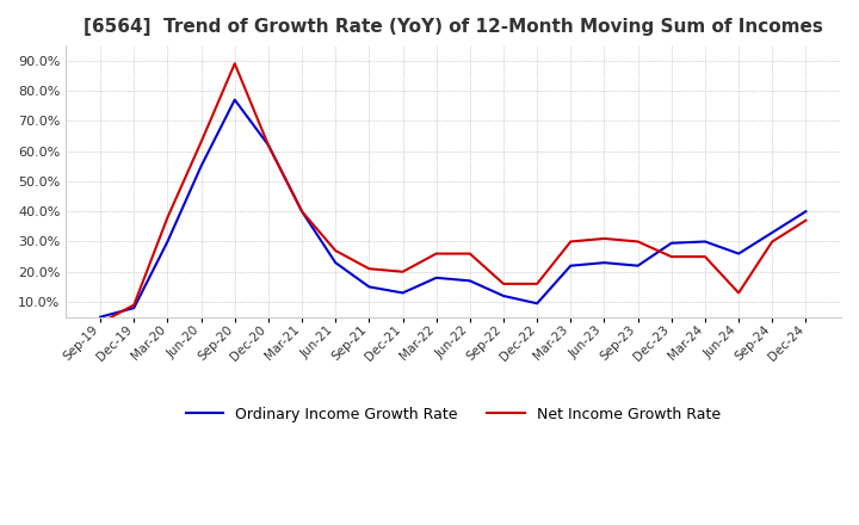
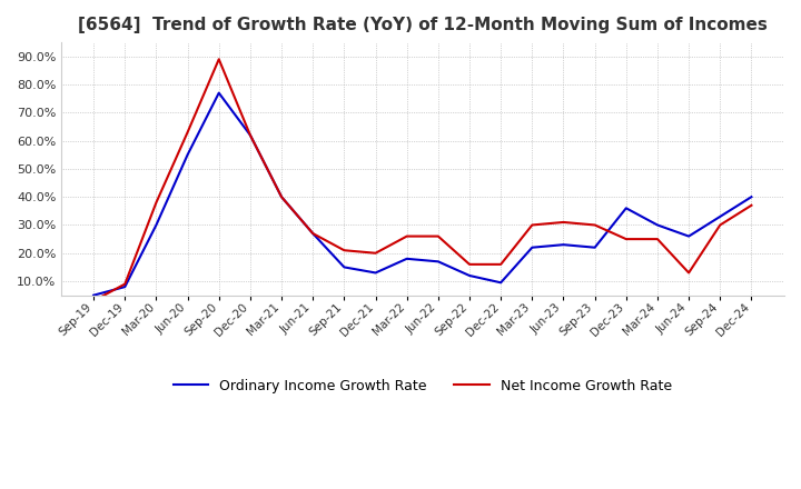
Ordinary Income Growth Rate/Jun-21: 23.0% -> 27.0%
Ordinary Income Growth Rate/Dec-23: 29.5% -> 36.0%
